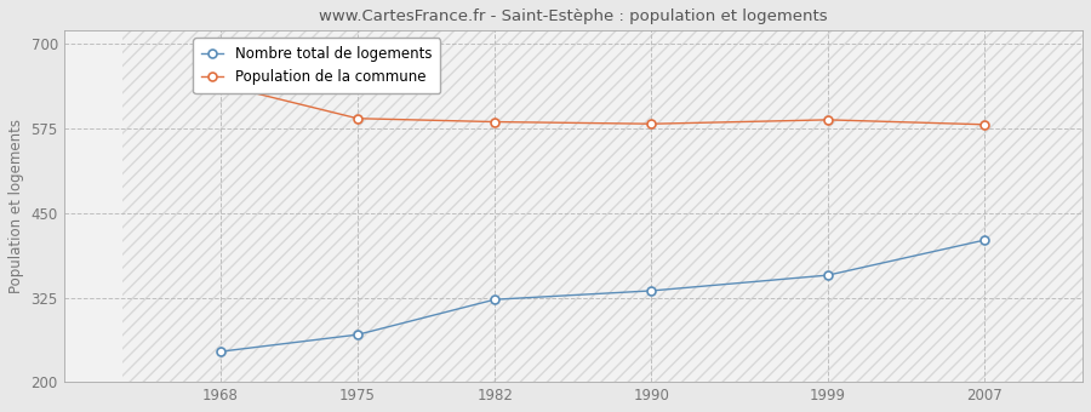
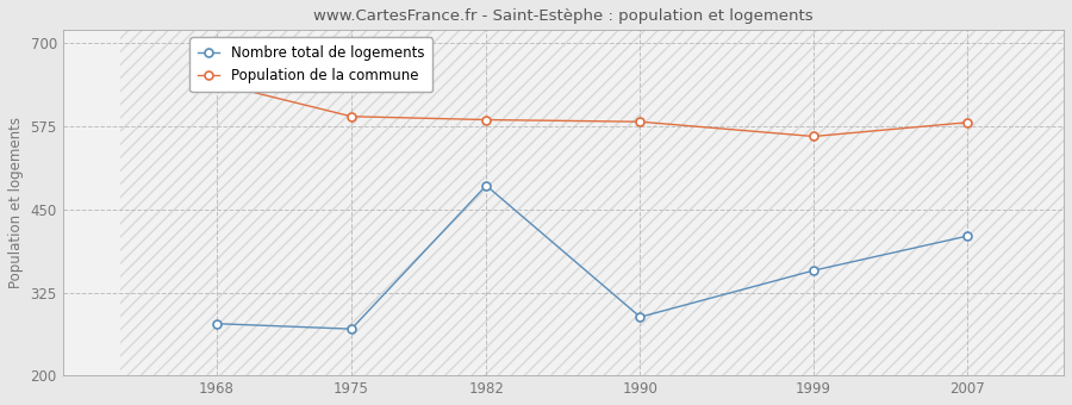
Nombre total de logements/1968: 245 -> 278
Nombre total de logements/1982: 322 -> 486
Nombre total de logements/1990: 335 -> 288
Population de la commune/1999: 588 -> 560
